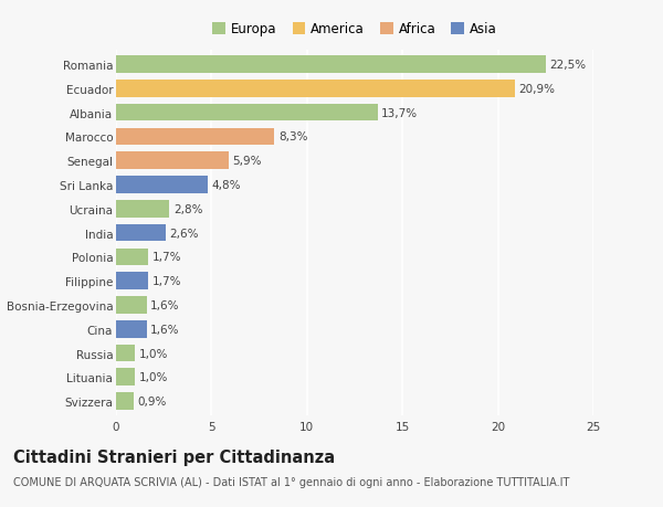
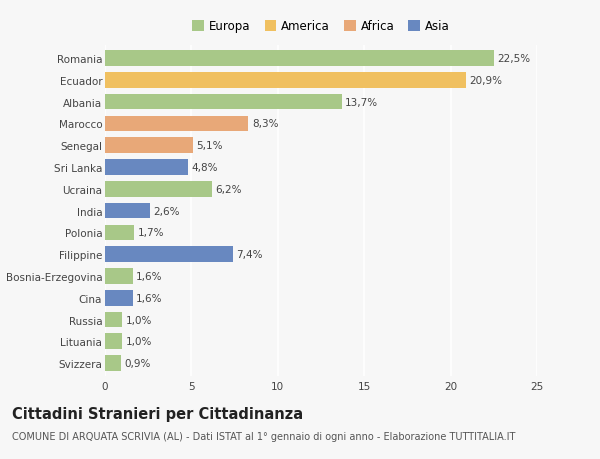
Senegal: 5,9% -> 5,1%
Ucraina: 2,8% -> 6,2%
Filippine: 1,7% -> 7,4%
